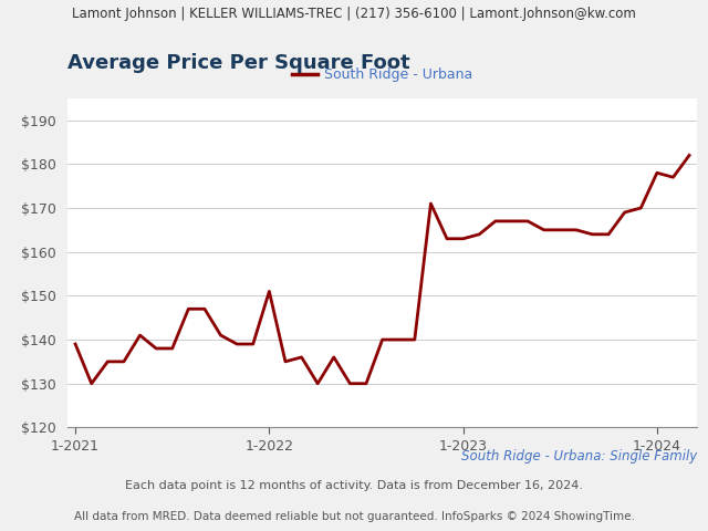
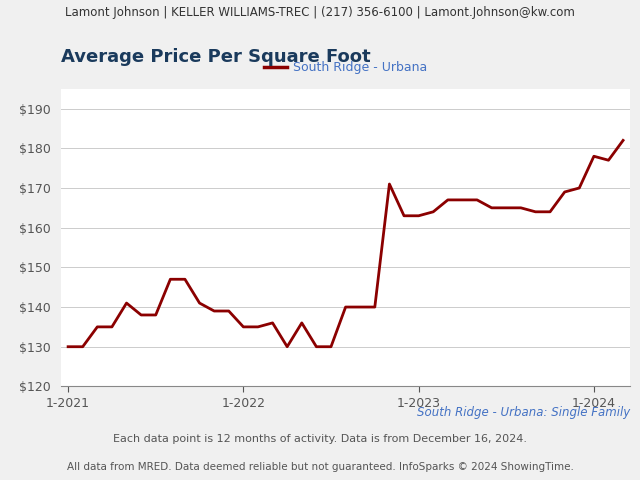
1-2021: $139 -> $130
1-2022: $151 -> $135
